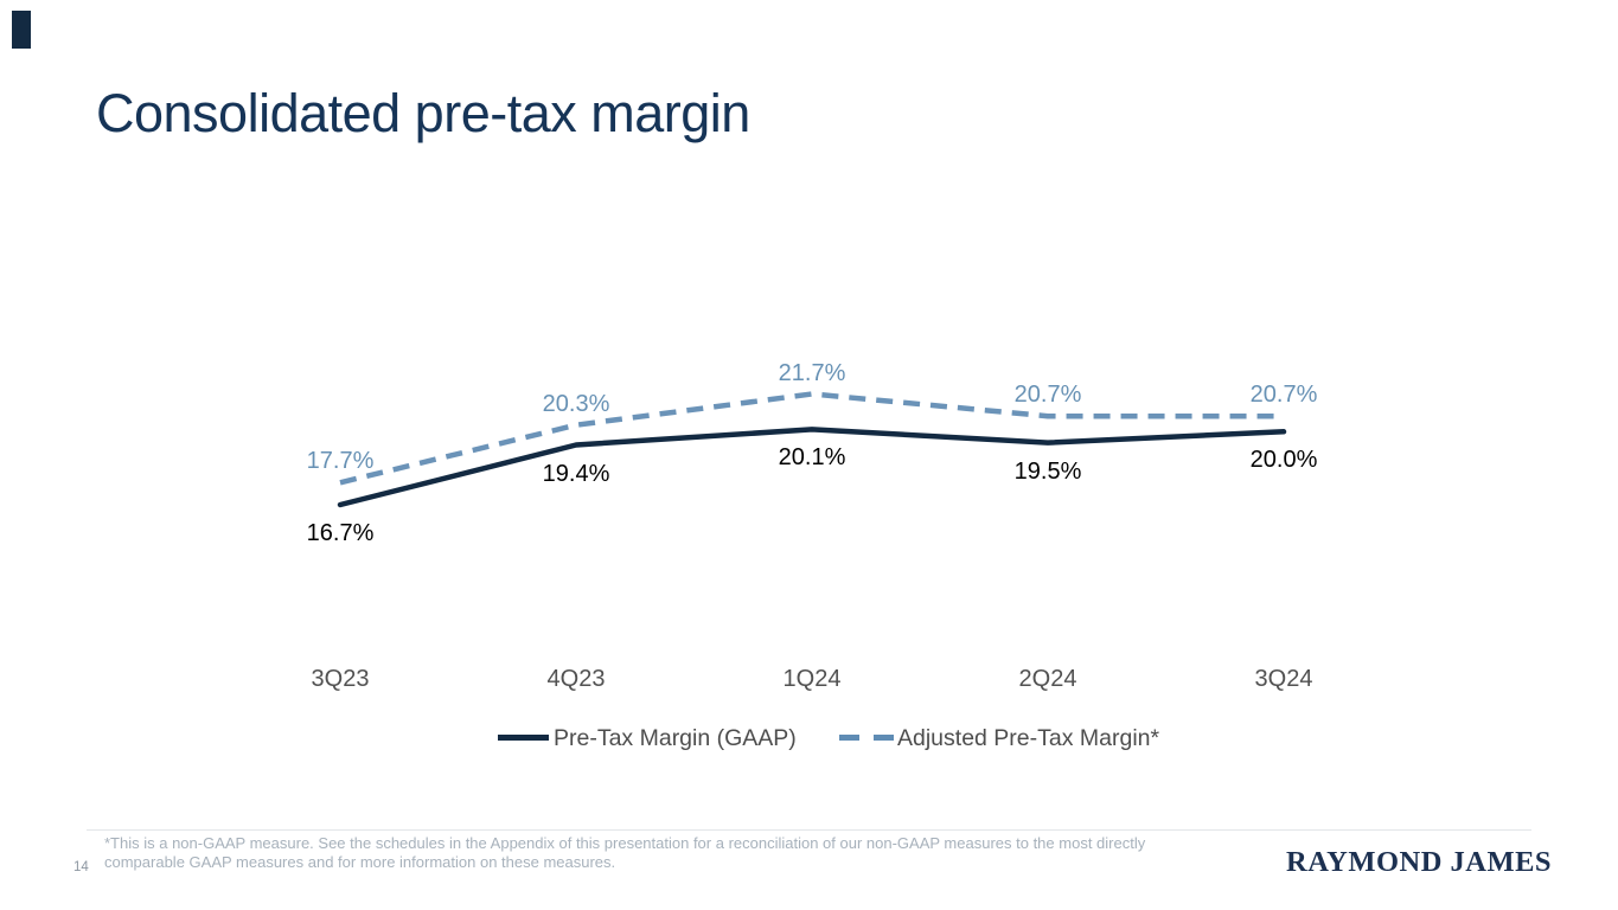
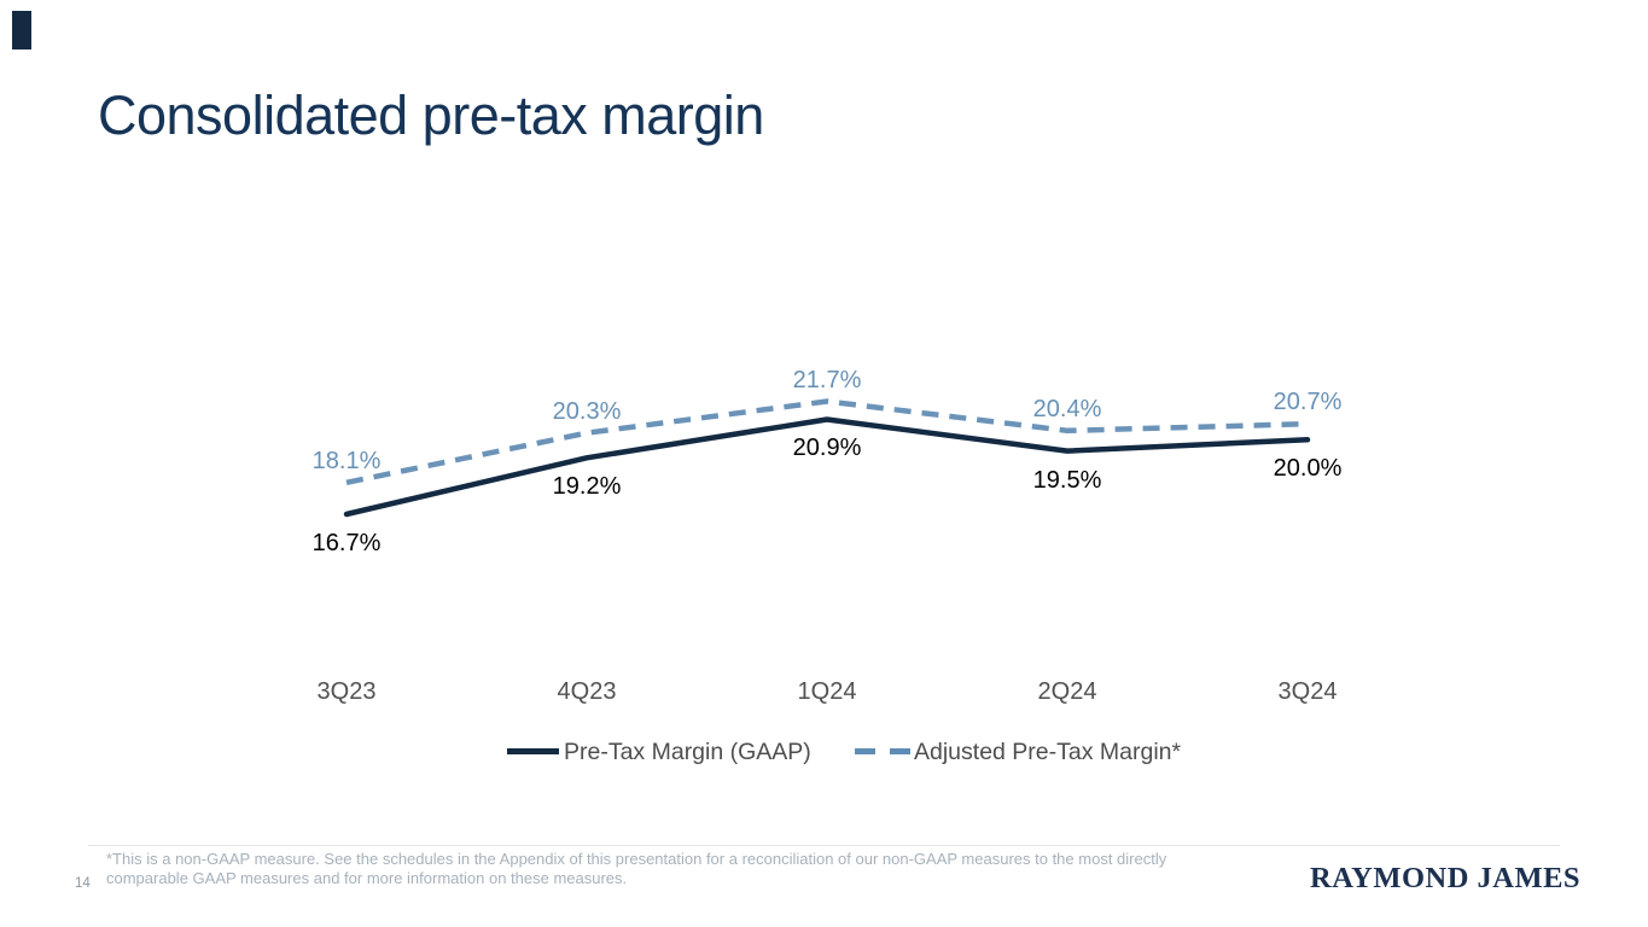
Adjusted Pre-Tax Margin*/3Q23: 17.7% -> 18.1%
Pre-Tax Margin (GAAP)/4Q23: 19.4% -> 19.2%
Pre-Tax Margin (GAAP)/1Q24: 20.1% -> 20.9%
Adjusted Pre-Tax Margin*/2Q24: 20.7% -> 20.4%
